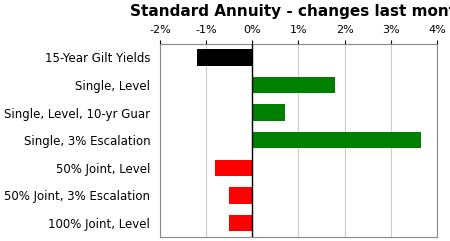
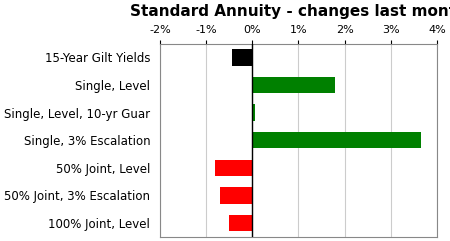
15-Year Gilt Yields: -1.20% -> -0.45%
Single, Level, 10-yr Guar: 0.70% -> 0.05%
50% Joint, 3% Escalation: -0.50% -> -0.70%
